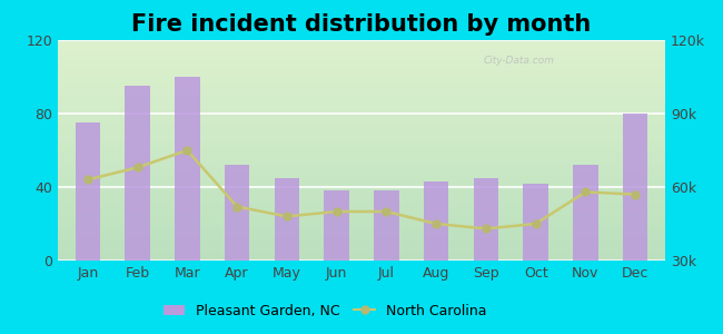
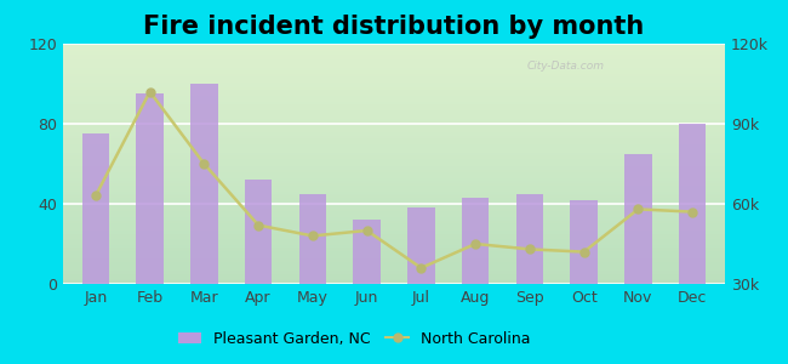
North Carolina/Feb: 68k -> 102k
Pleasant Garden, NC/Jun: 38 -> 32
North Carolina/Jul: 50k -> 36k
North Carolina/Oct: 45k -> 42k
Pleasant Garden, NC/Nov: 52 -> 65
